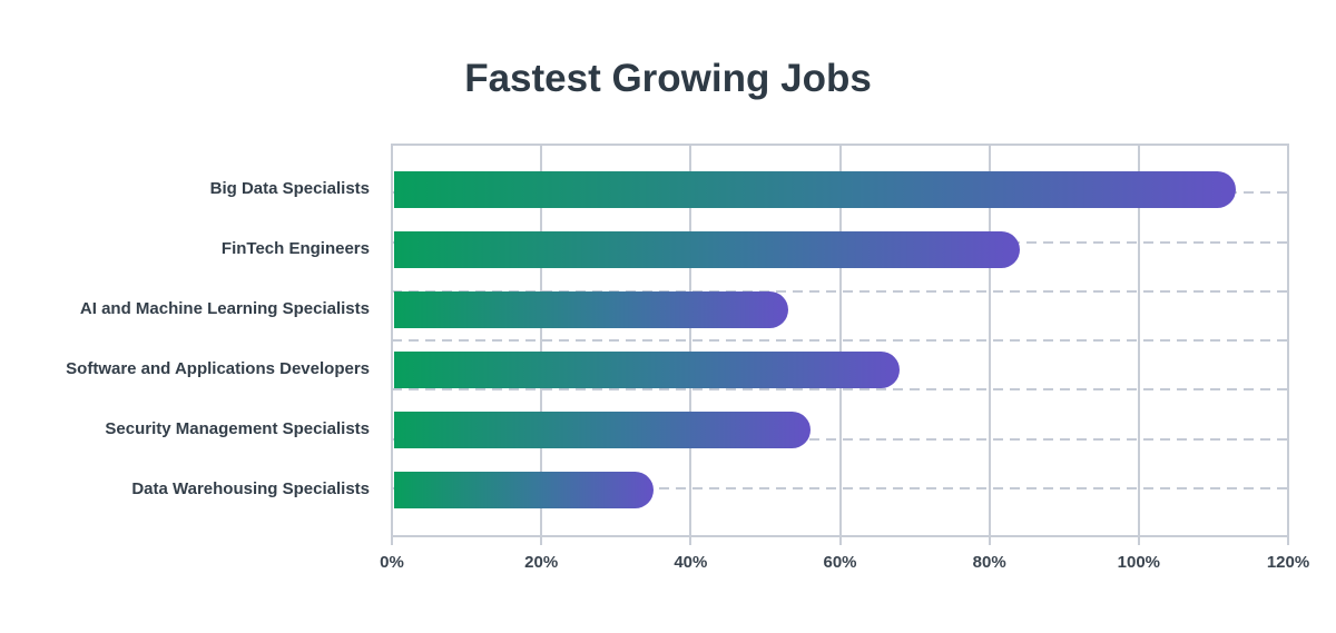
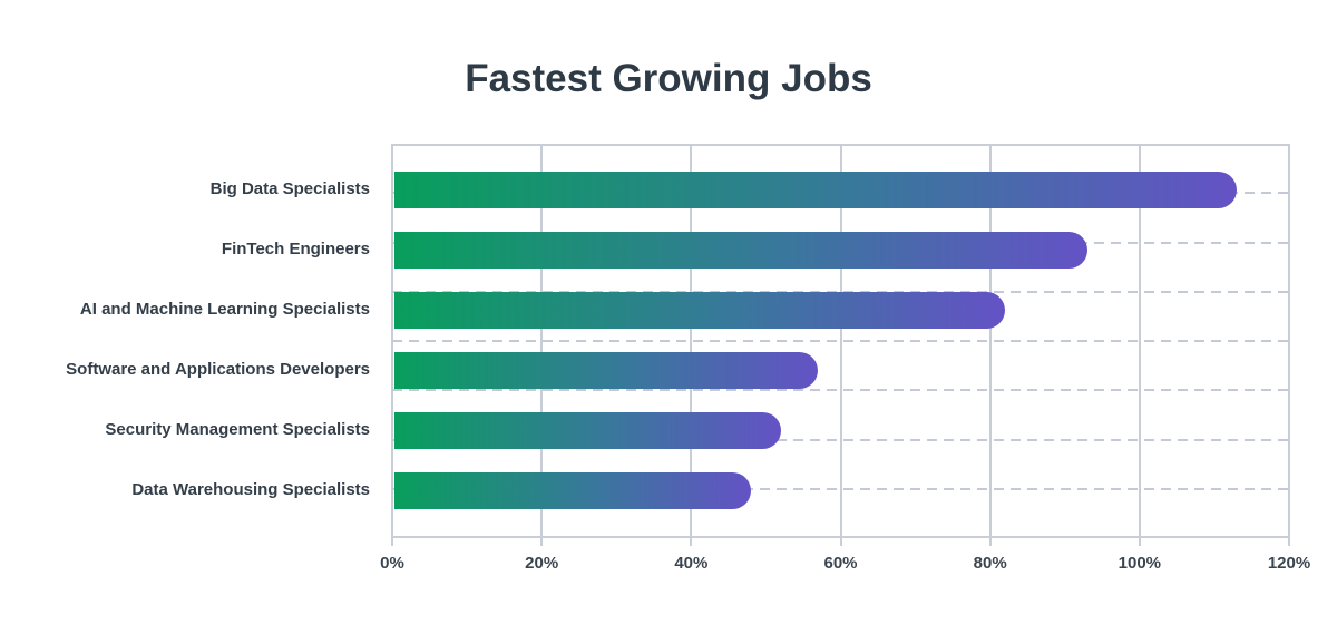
FinTech Engineers: 84% -> 93%
AI and Machine Learning Specialists: 53% -> 82%
Software and Applications Developers: 68% -> 57%
Security Management Specialists: 56% -> 52%
Data Warehousing Specialists: 35% -> 48%
